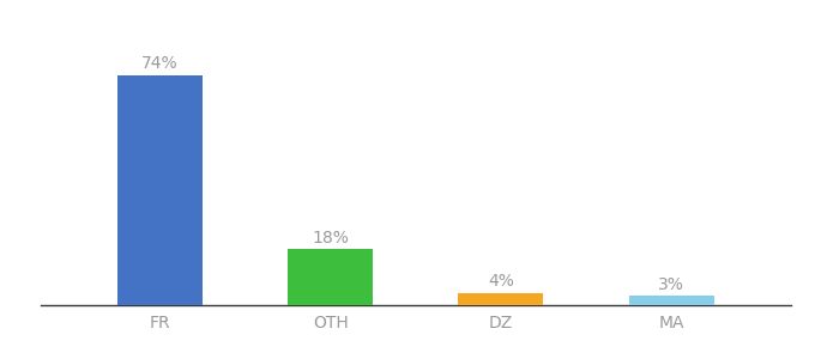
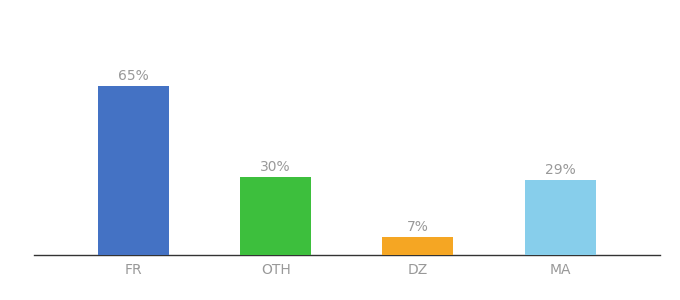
FR: 74% -> 65%
OTH: 18% -> 30%
DZ: 4% -> 7%
MA: 3% -> 29%
